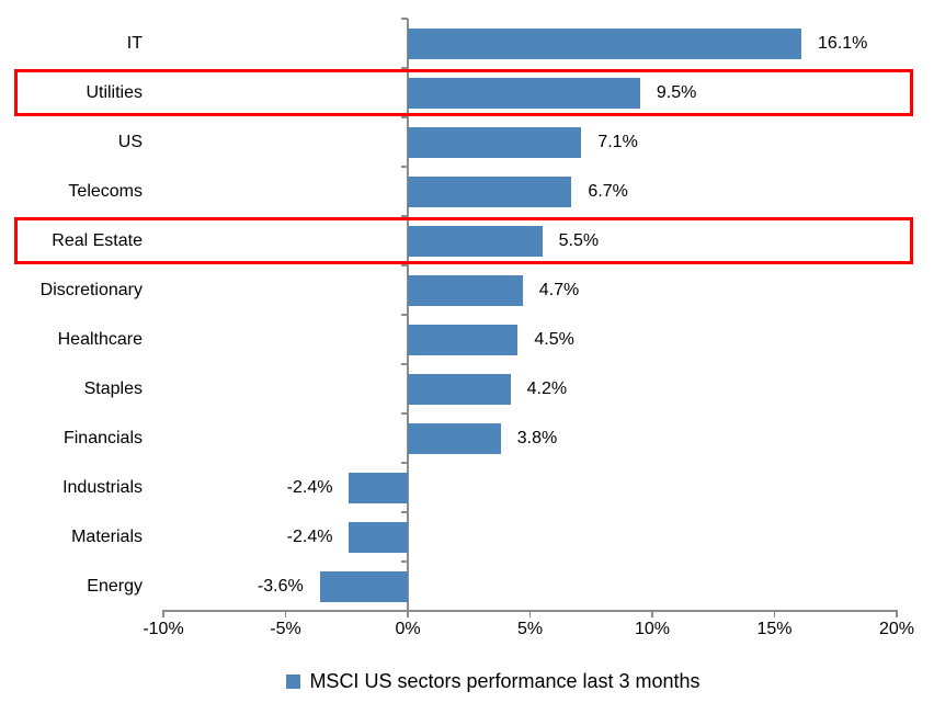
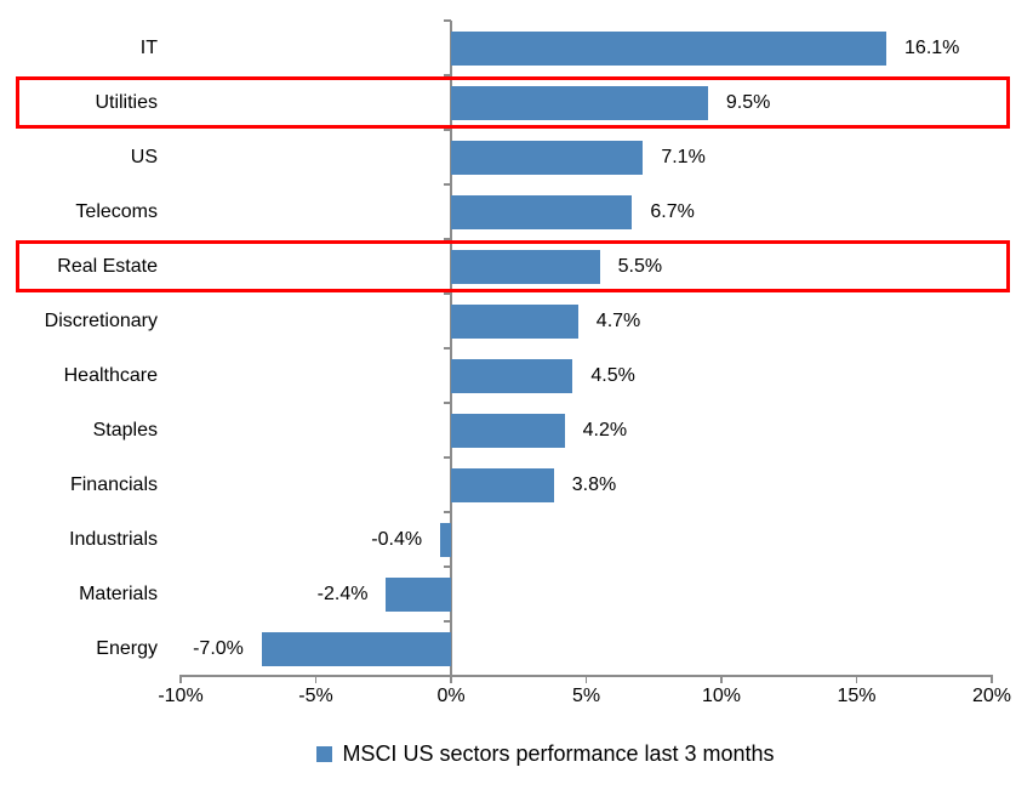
Industrials: -2.4% -> -0.4%
Energy: -3.6% -> -7.0%
